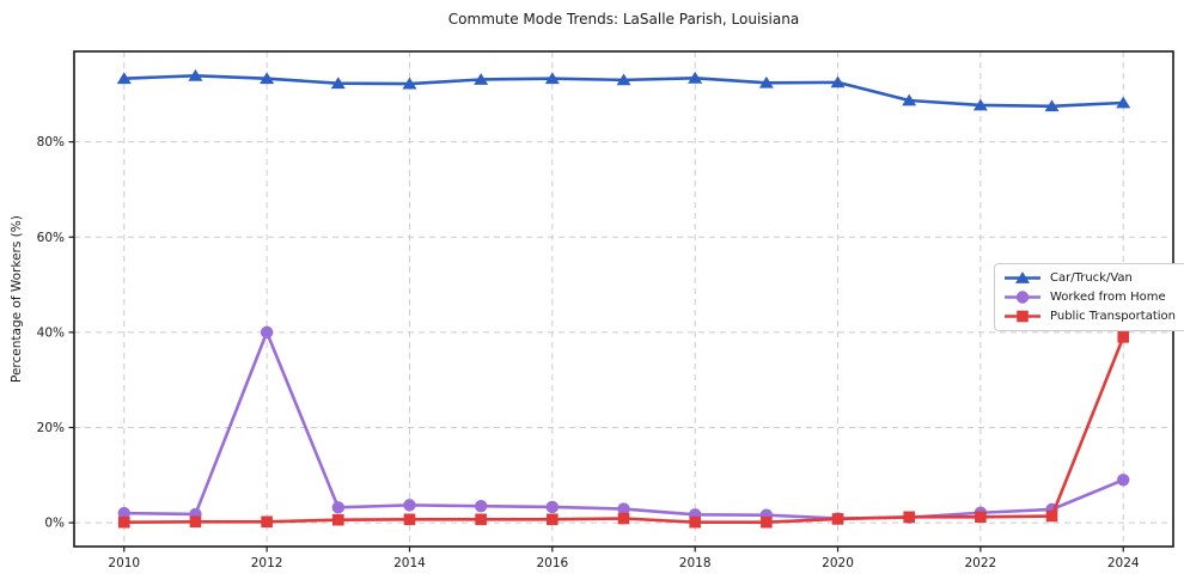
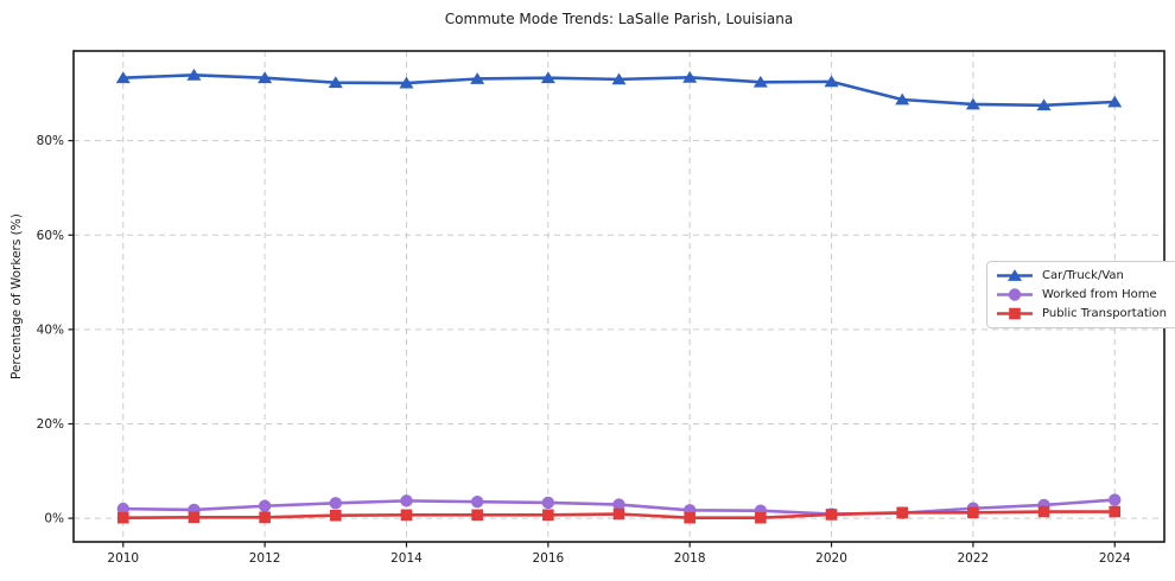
Worked from Home/2012: 40% -> 3%
Worked from Home/2024: 9% -> 4%
Public Transportation/2024: 39% -> 1%
